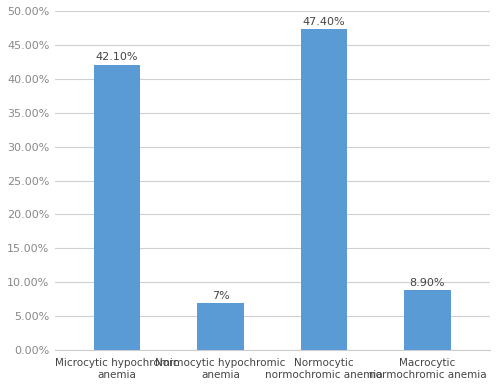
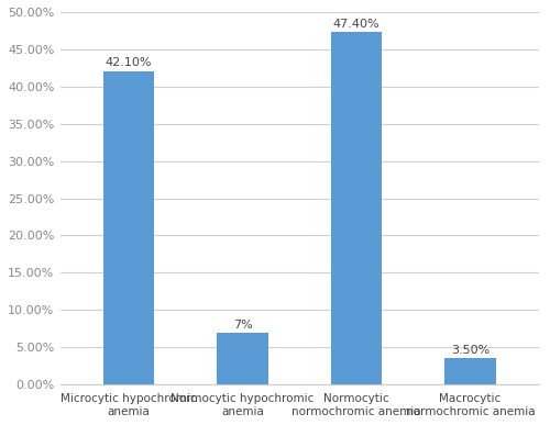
Macrocytic normochromic anemia: 8.90% -> 3.50%
